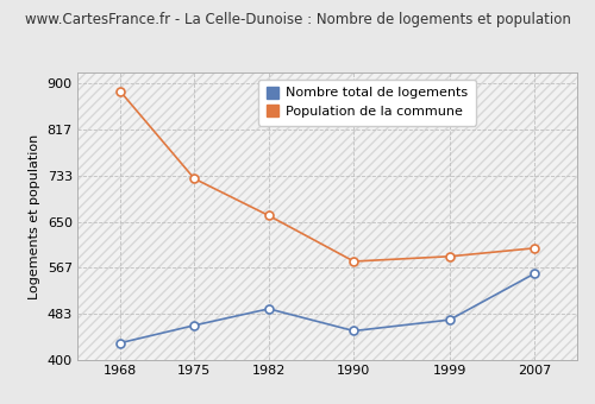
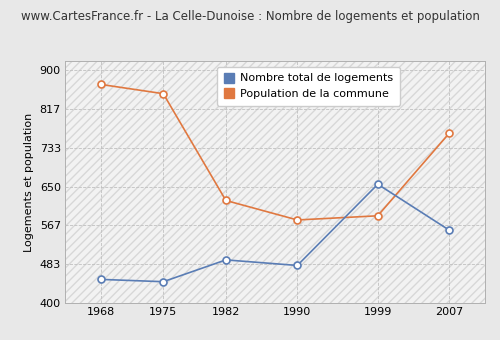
Nombre total de logements/1968: 430 -> 450
Population de la commune/1968: 887 -> 870
Nombre total de logements/1975: 462 -> 445
Population de la commune/1975: 728 -> 850
Population de la commune/1982: 661 -> 620
Nombre total de logements/1990: 452 -> 480
Nombre total de logements/1999: 472 -> 655
Population de la commune/2007: 602 -> 765
